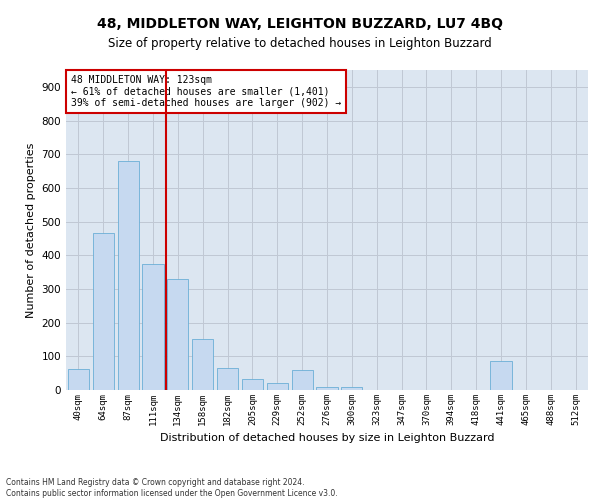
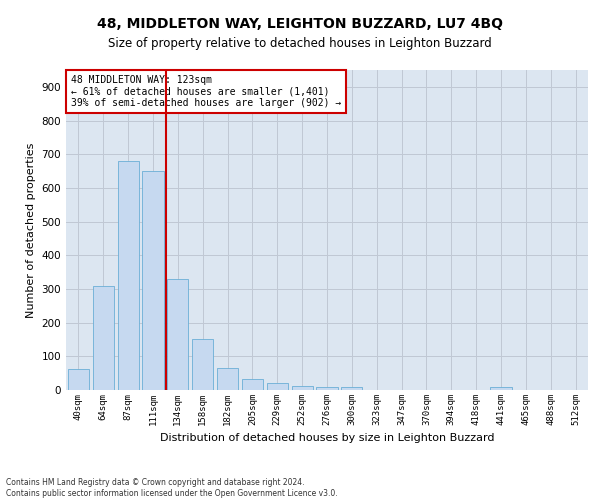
64sqm: 465 -> 310
111sqm: 375 -> 650
252sqm: 60 -> 12
441sqm: 85 -> 8
